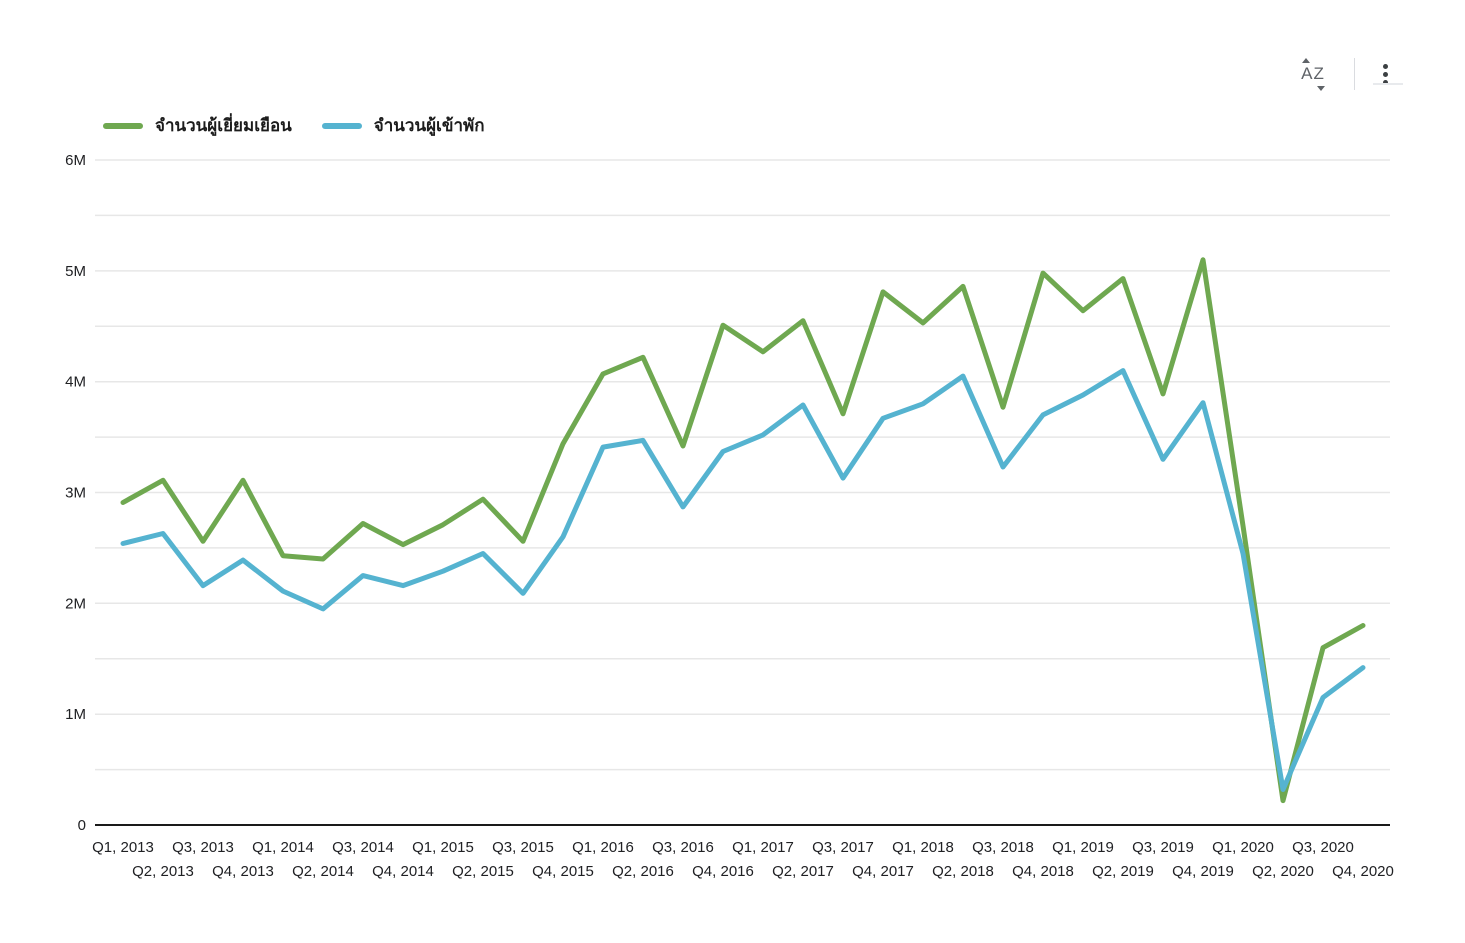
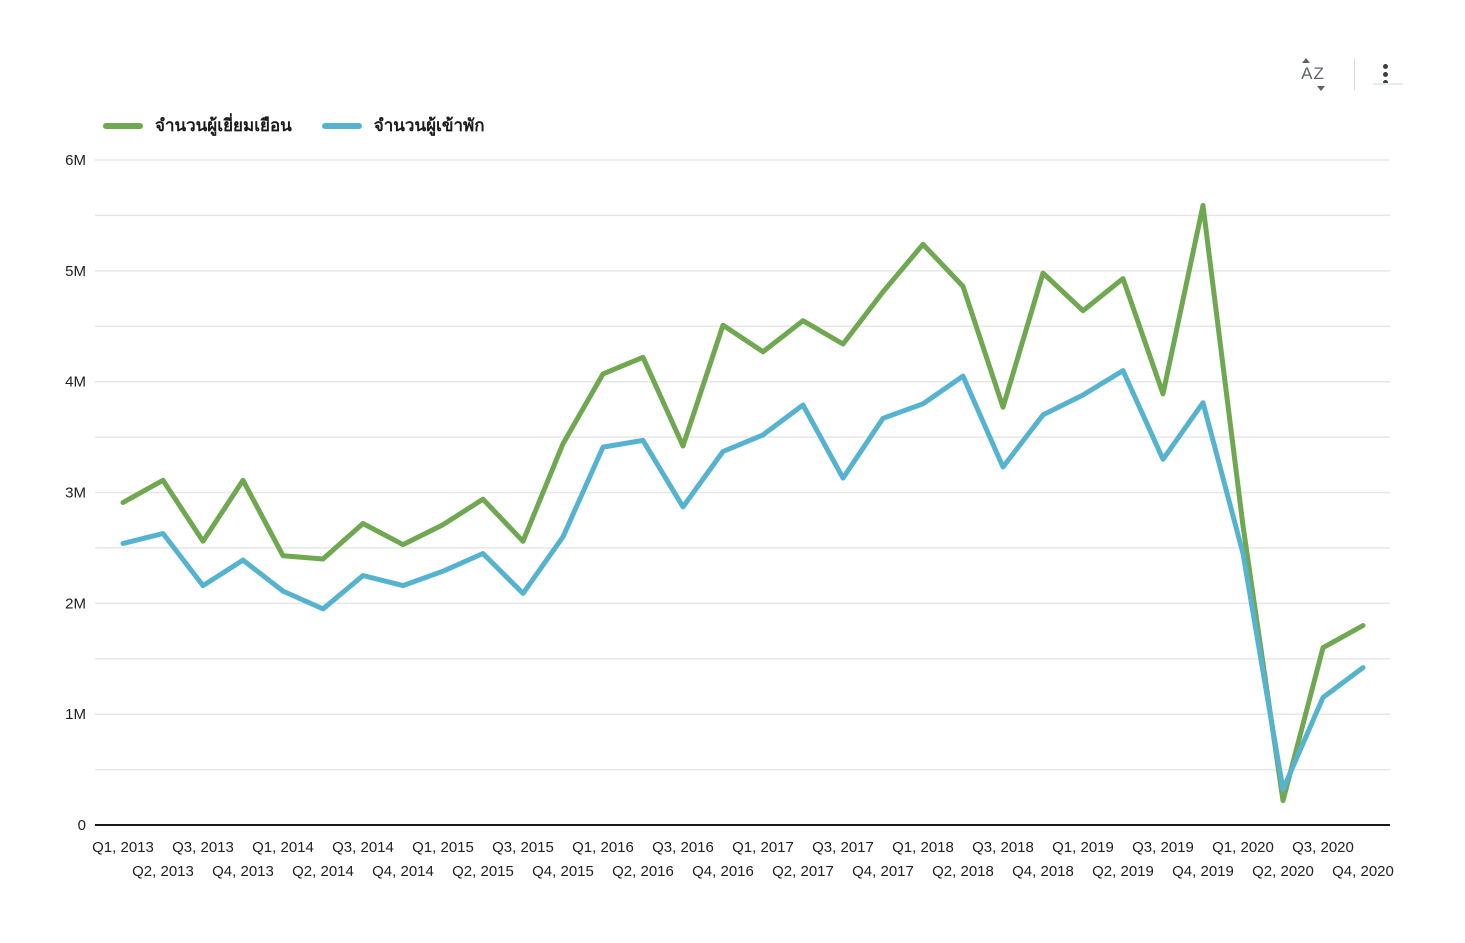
จำนวนผู้เยี่ยมเยือน/Q3, 2017: 3.71M -> 4.34M
จำนวนผู้เยี่ยมเยือน/Q1, 2018: 4.53M -> 5.24M
จำนวนผู้เยี่ยมเยือน/Q4, 2019: 5.10M -> 5.59M
